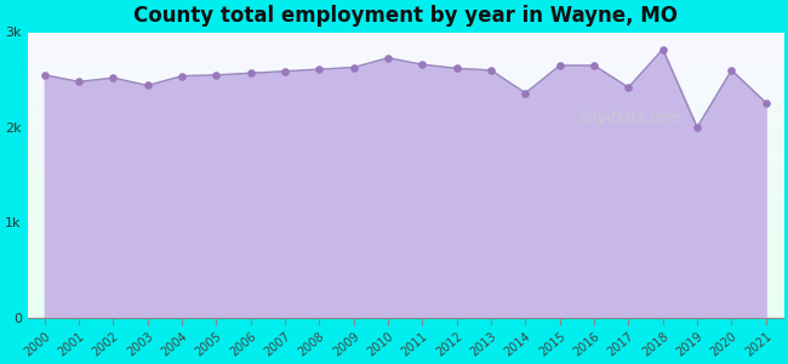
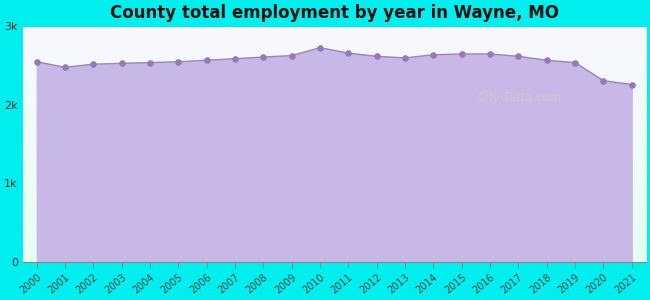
2003: 2.44k -> 2.53k
2014: 2.36k -> 2.64k
2017: 2.42k -> 2.62k
2018: 2.82k -> 2.57k
2019: 2.00k -> 2.54k
2020: 2.60k -> 2.31k
